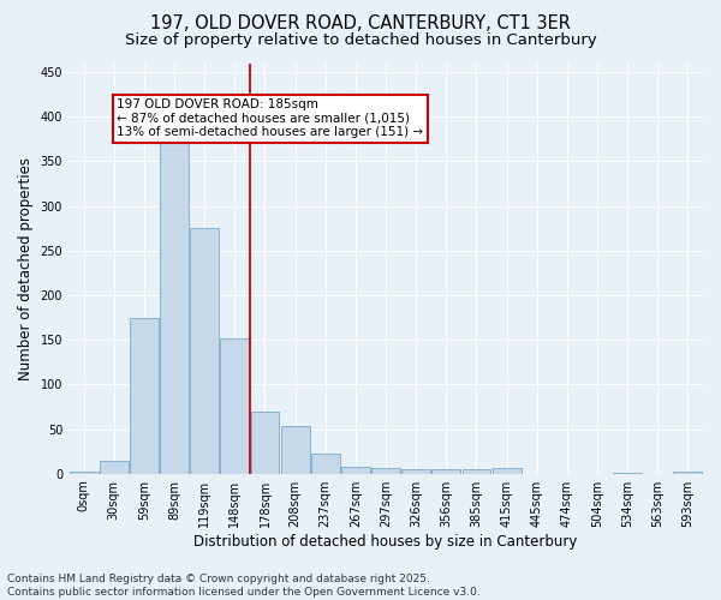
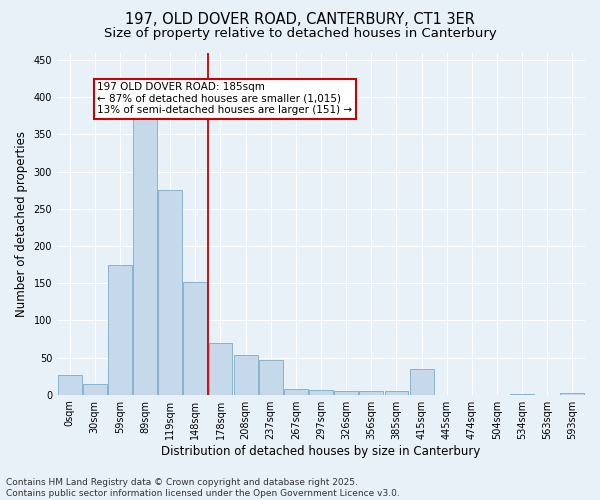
0sqm: 2 -> 26
237sqm: 22 -> 46
415sqm: 7 -> 34
